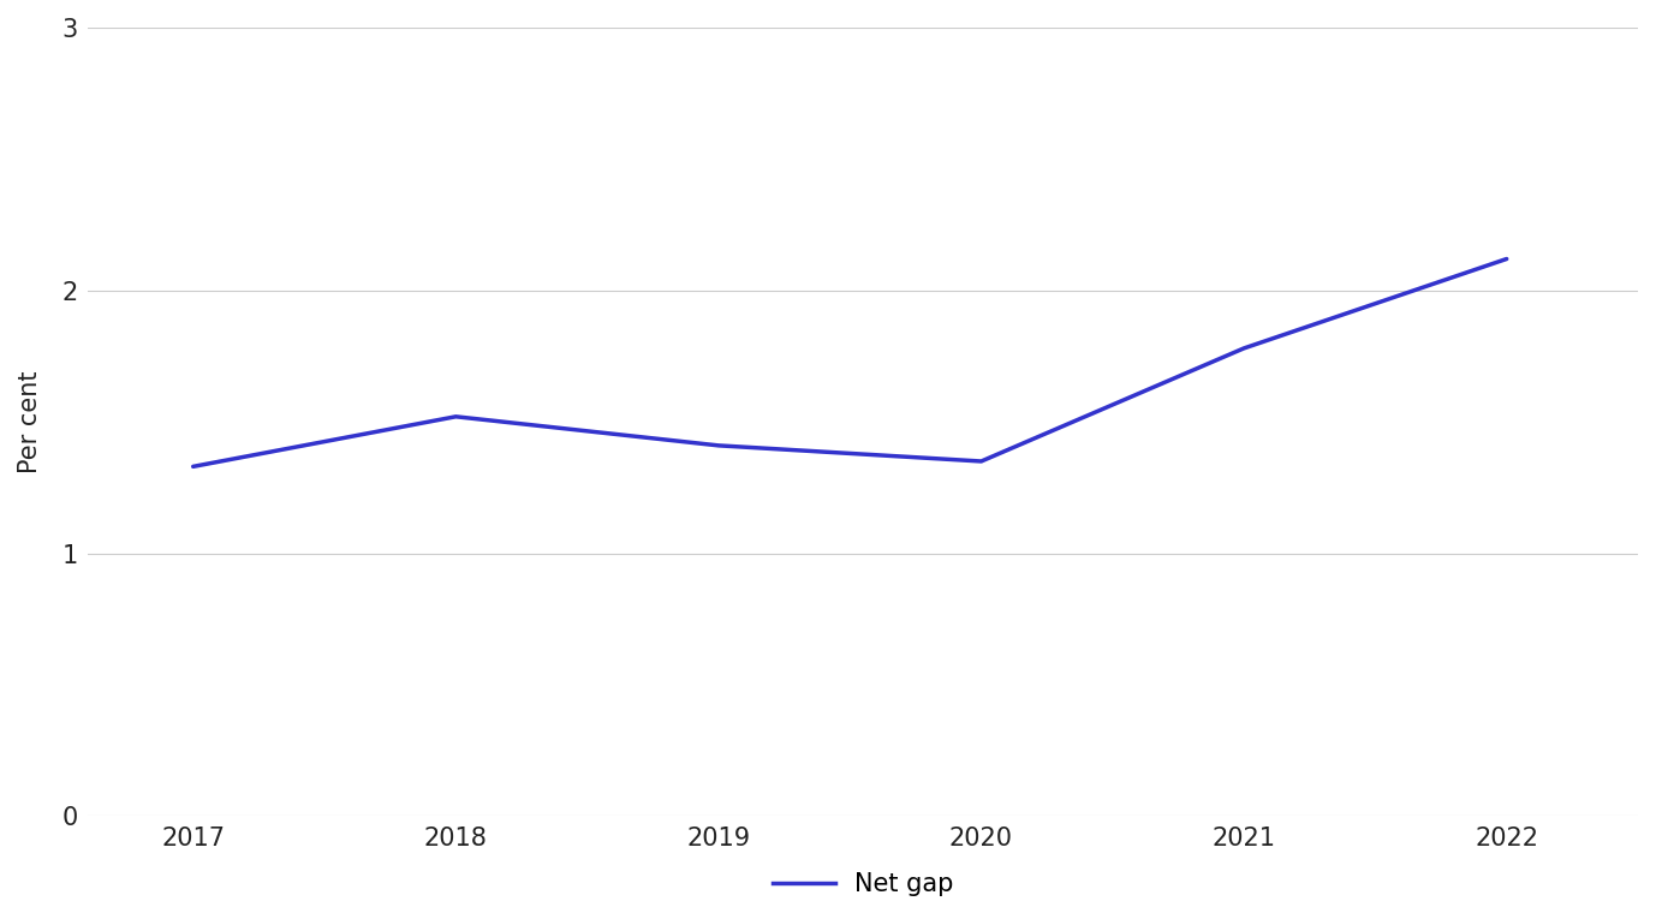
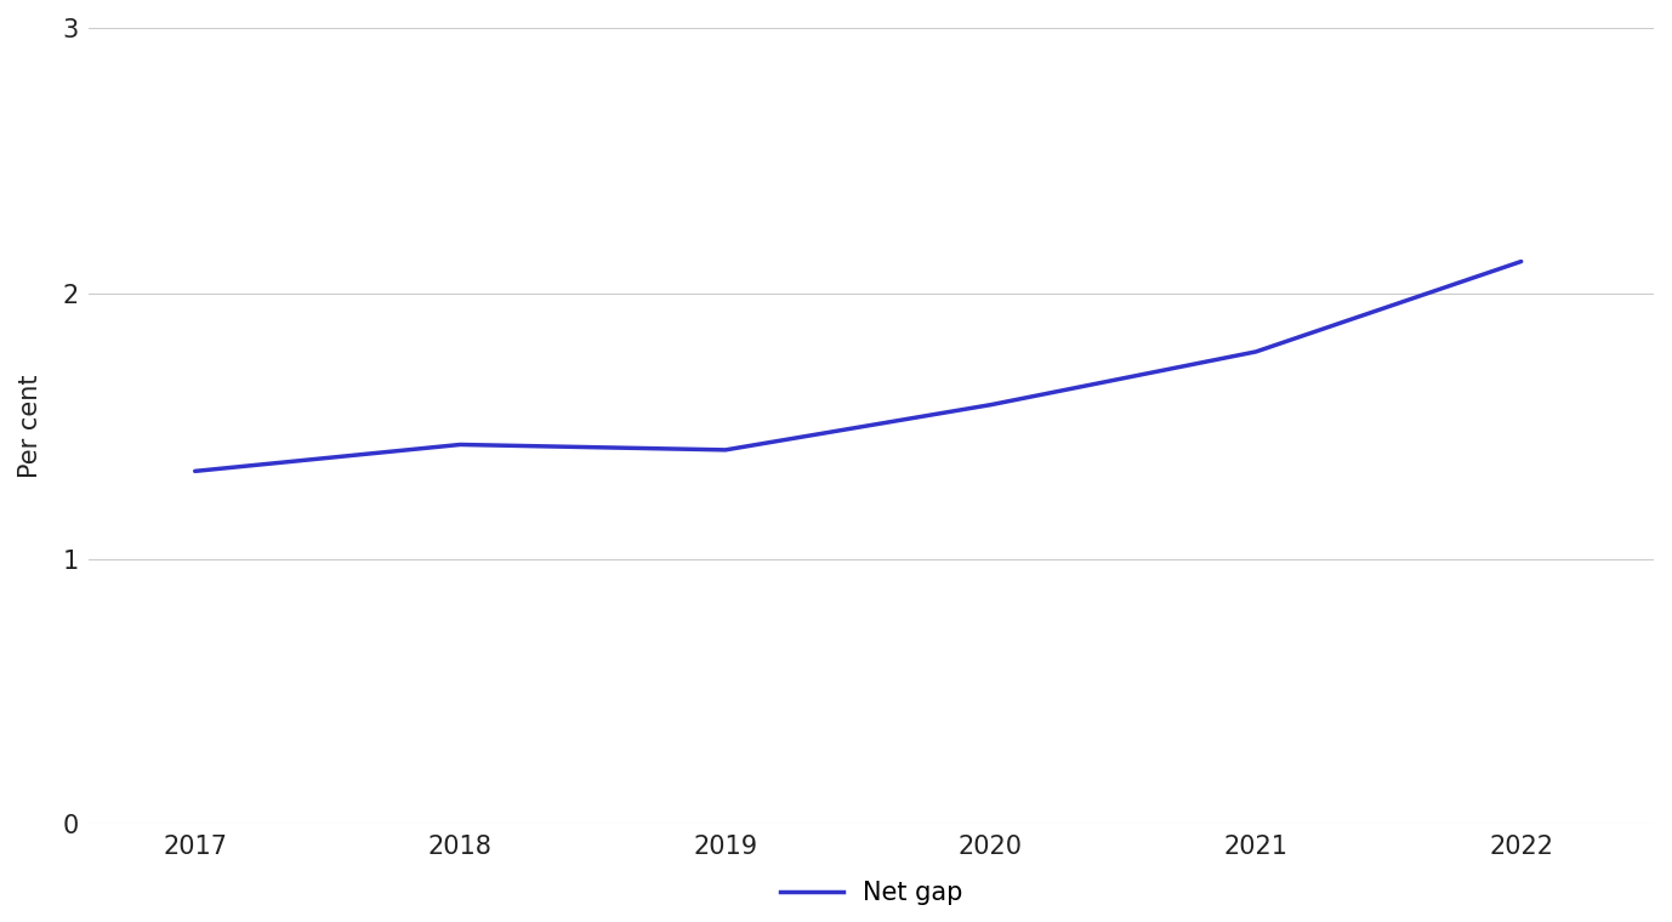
2018: 1.52 -> 1.43
2020: 1.35 -> 1.58
